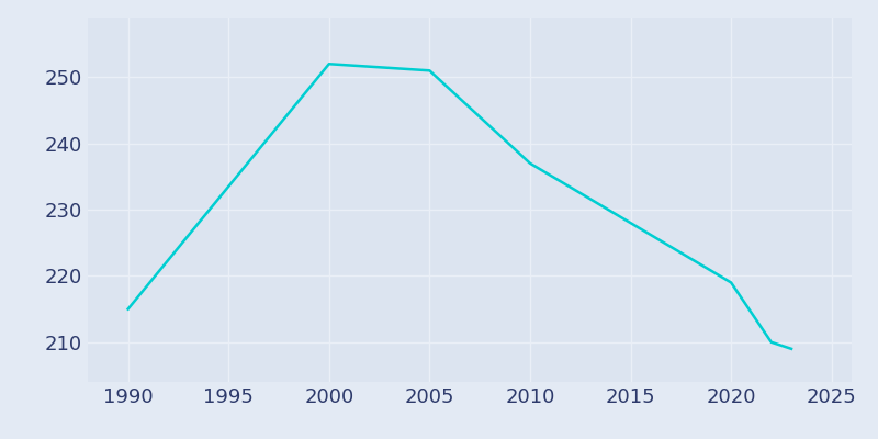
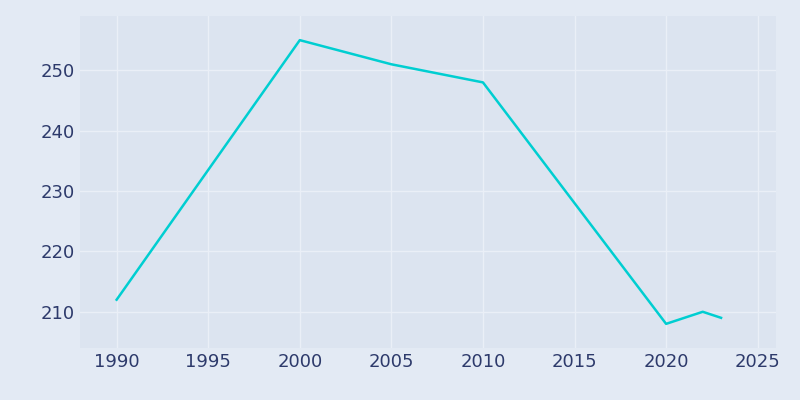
1990: 215 -> 212
2000: 252 -> 255
2010: 237 -> 248
2020: 219 -> 208
